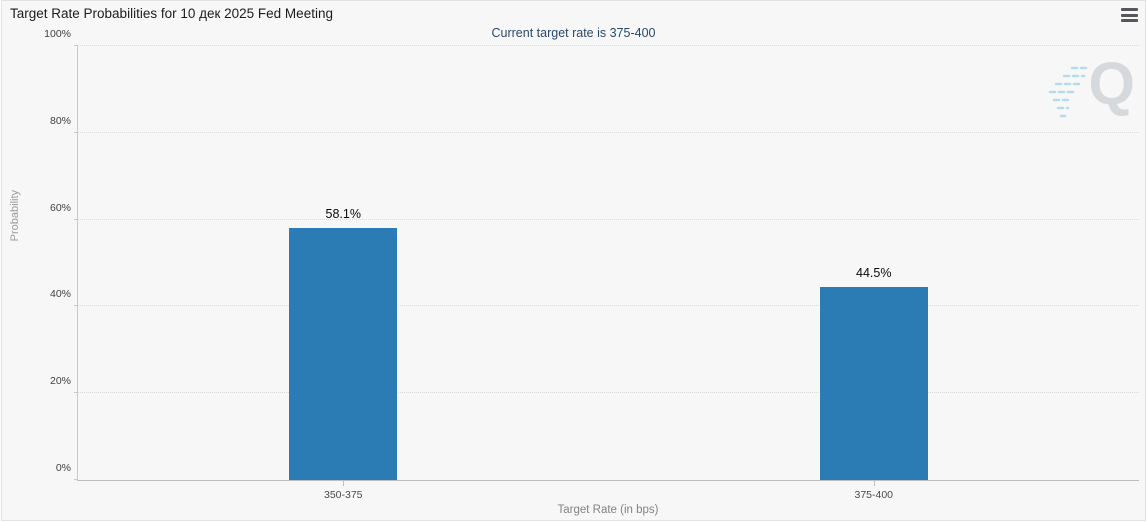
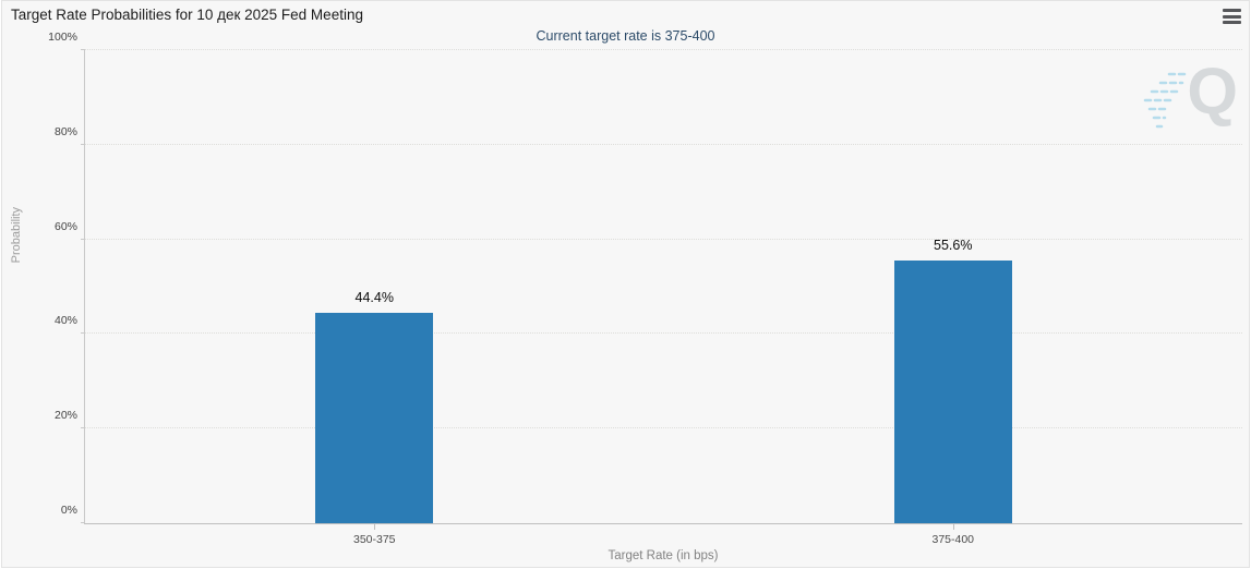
350-375: 58.1% -> 44.4%
375-400: 44.5% -> 55.6%
